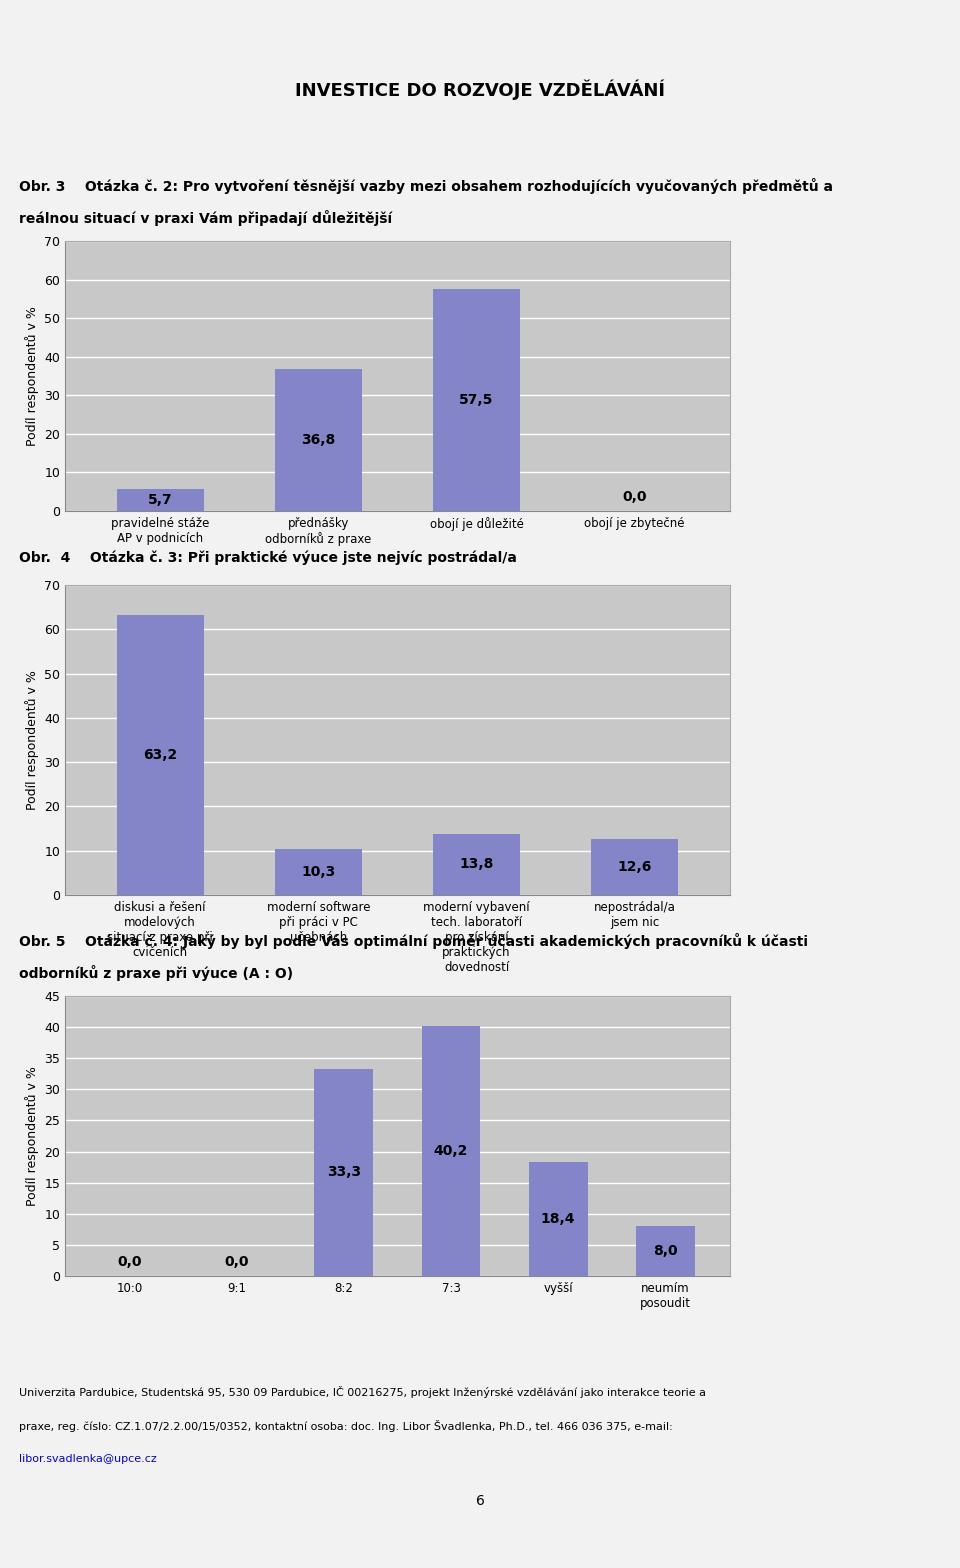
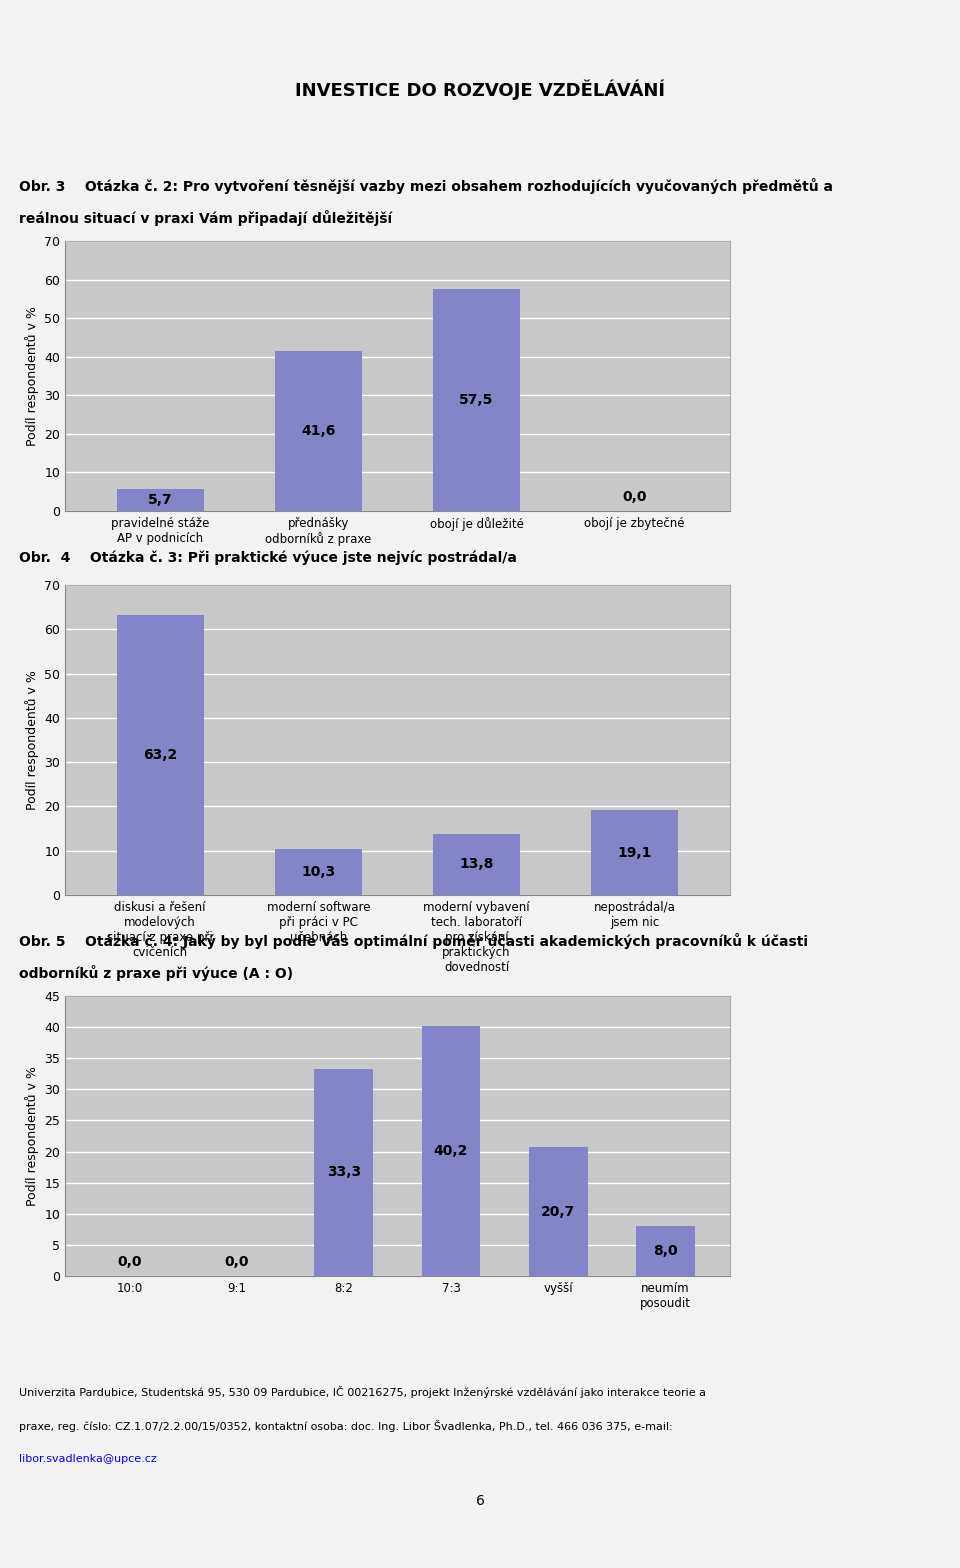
přednášky odborníků z praxe: 36,8 -> 41,6
nepostrádal/a jsem nic: 12,6 -> 19,1
vyšší: 18,4 -> 20,7
